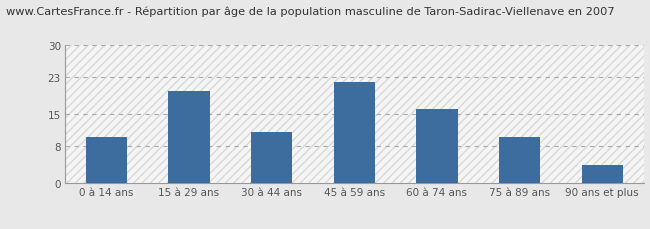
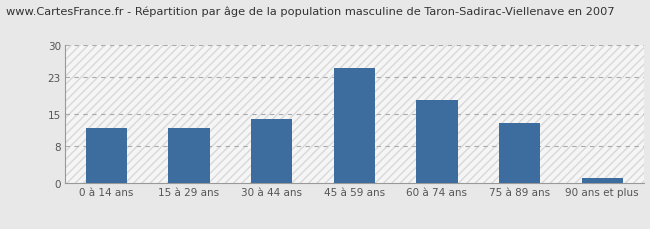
0 à 14 ans: 10 -> 12
15 à 29 ans: 20 -> 12
30 à 44 ans: 11 -> 14
45 à 59 ans: 22 -> 25
60 à 74 ans: 16 -> 18
75 à 89 ans: 10 -> 13
90 ans et plus: 4 -> 1
